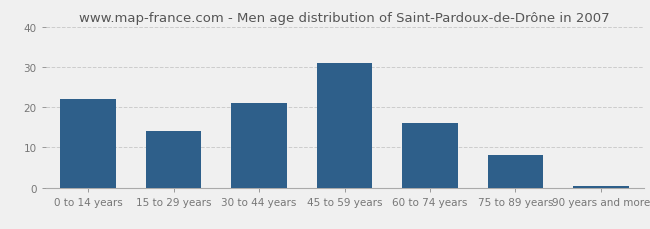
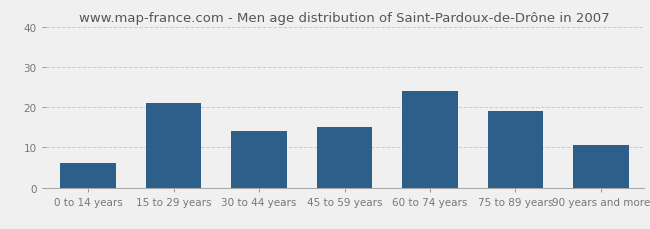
0 to 14 years: 22.0 -> 6.0
15 to 29 years: 14.0 -> 21.0
30 to 44 years: 21.0 -> 14.0
45 to 59 years: 31.0 -> 15.0
60 to 74 years: 16.0 -> 24.0
75 to 89 years: 8.0 -> 19.0
90 years and more: 0.5 -> 10.5
